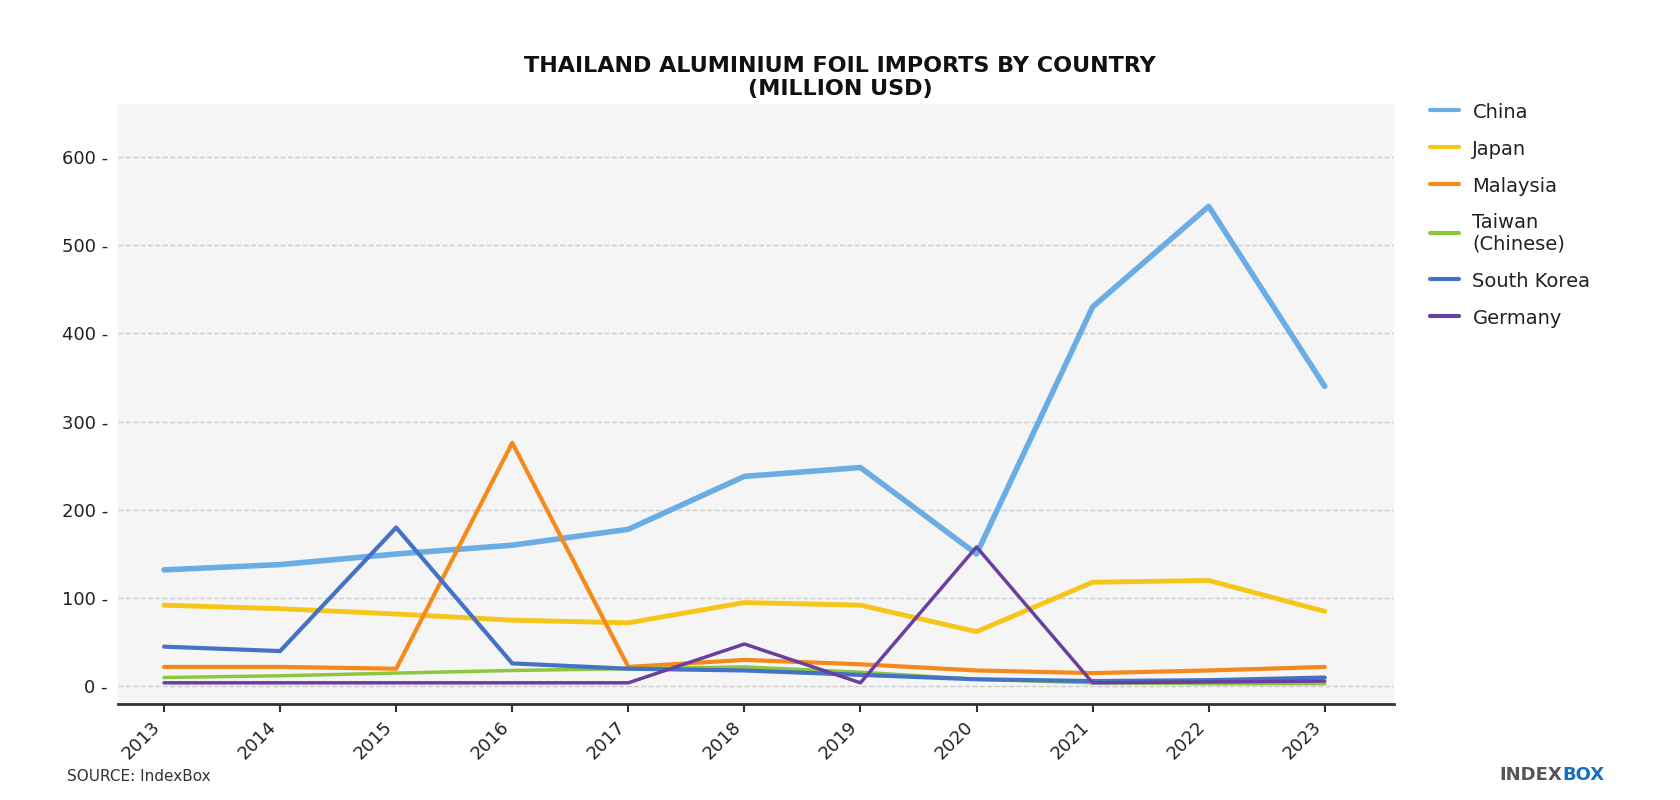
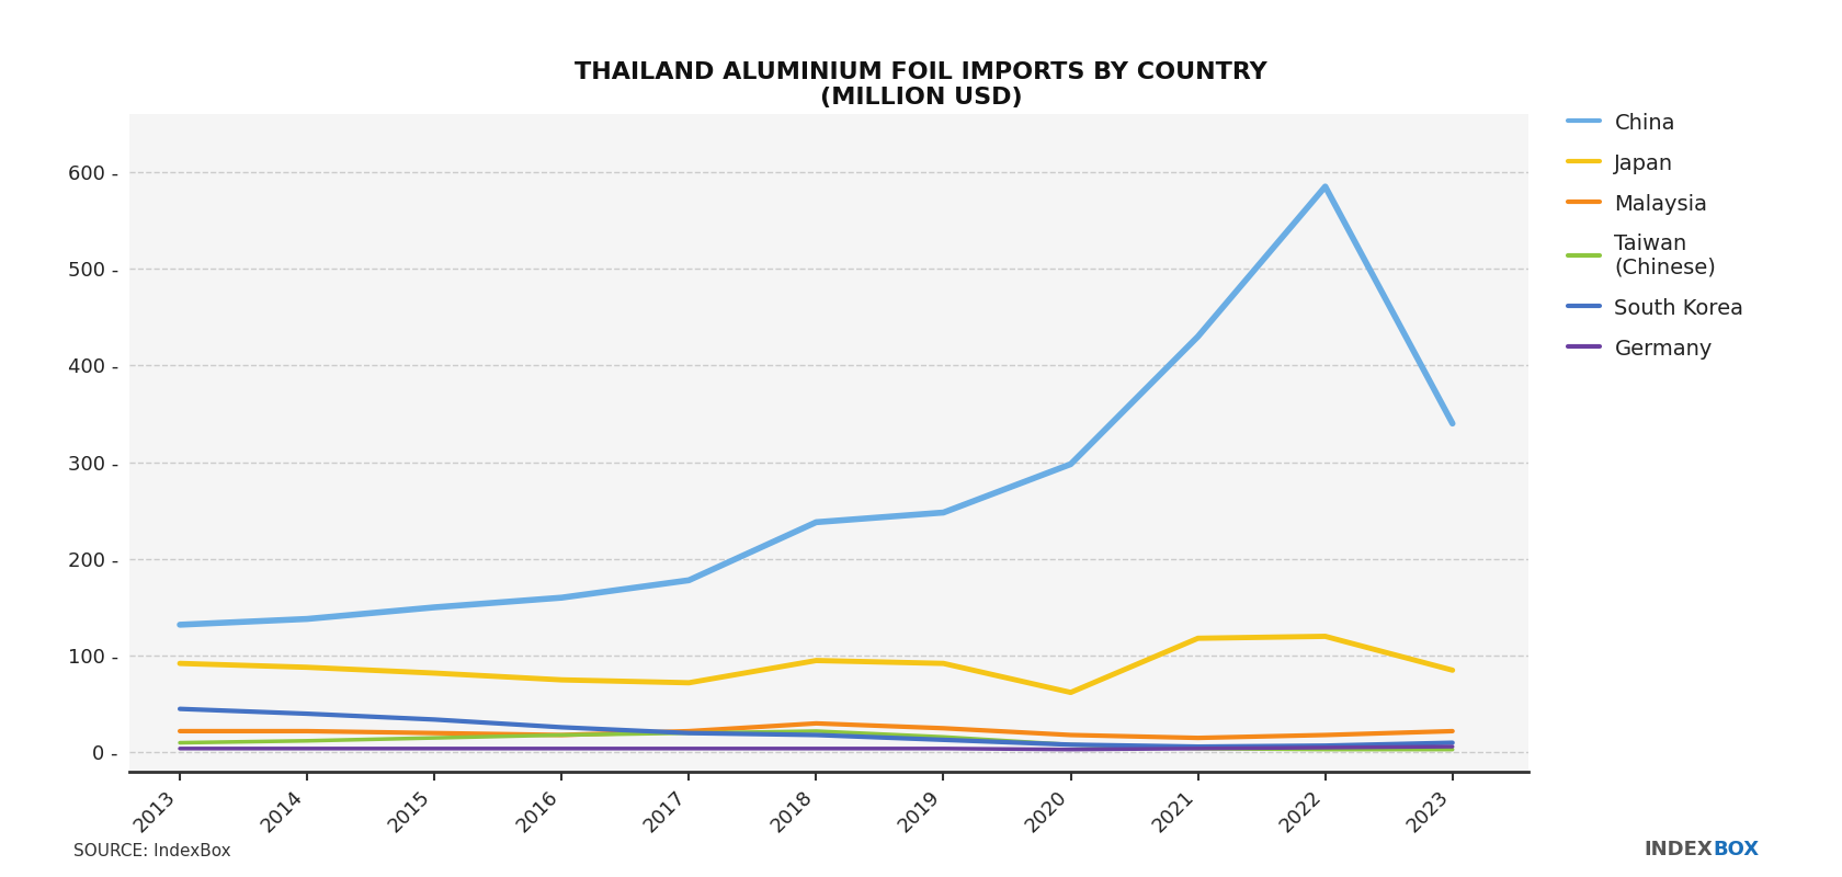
South Korea/2015: 180 - -> 34 -
Malaysia/2016: 276 - -> 18 -
Germany/2018: 48 - -> 4 -
China/2020: 150 - -> 298 -
Germany/2020: 158 - -> 3 -
China/2022: 544 - -> 585 -
